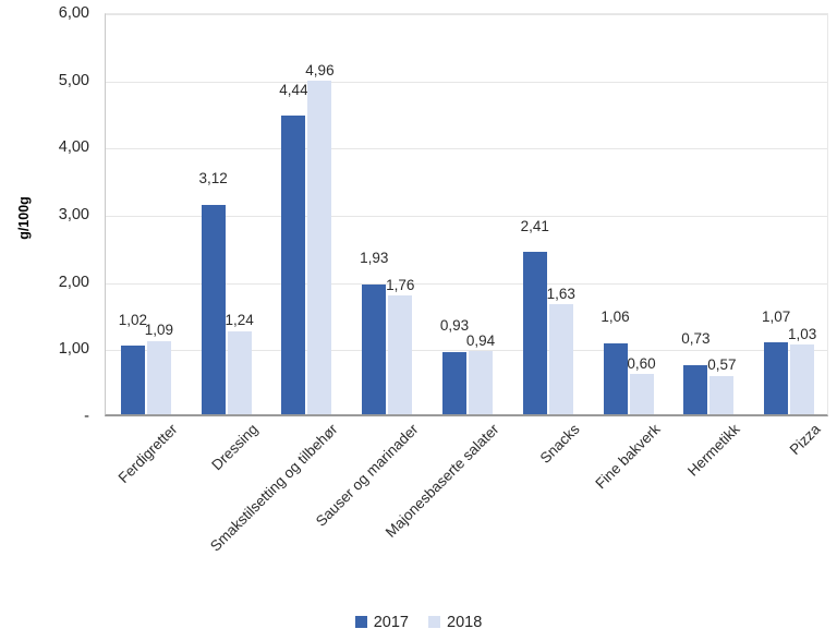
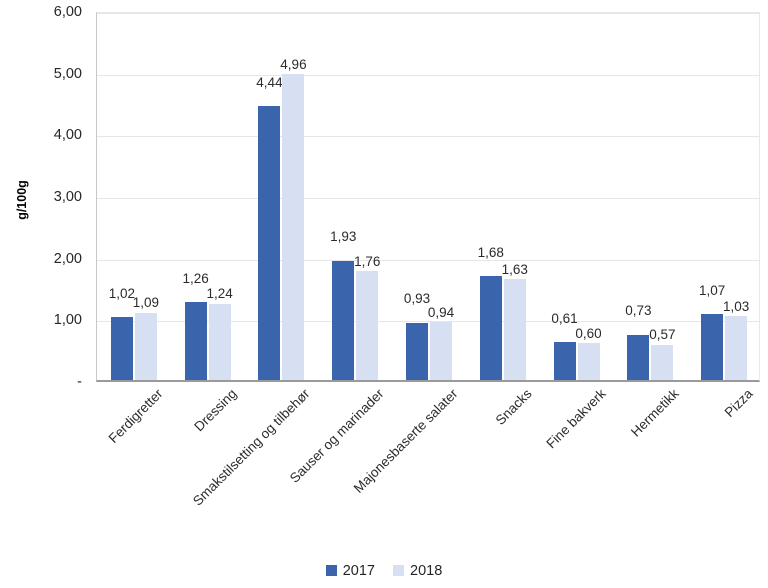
2017/Dressing: 3,12 -> 1,26
2017/Snacks: 2,41 -> 1,68
2017/Fine bakverk: 1,06 -> 0,61
